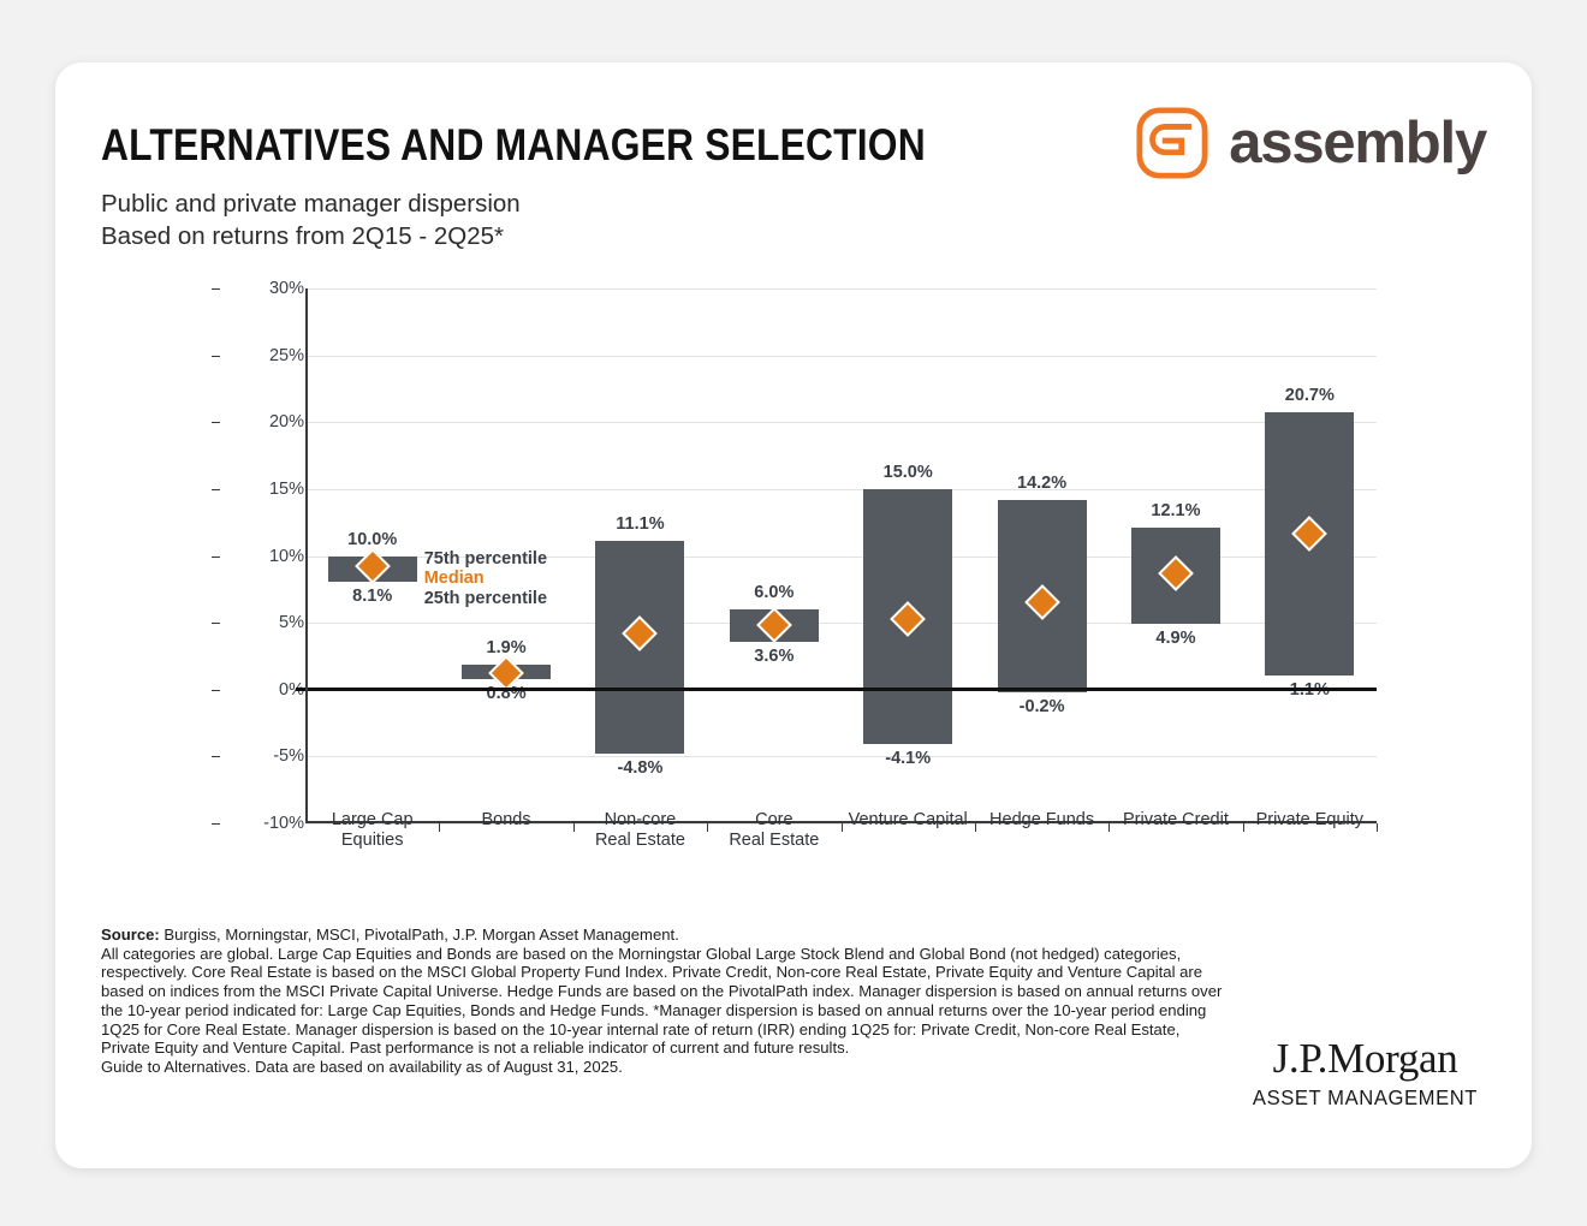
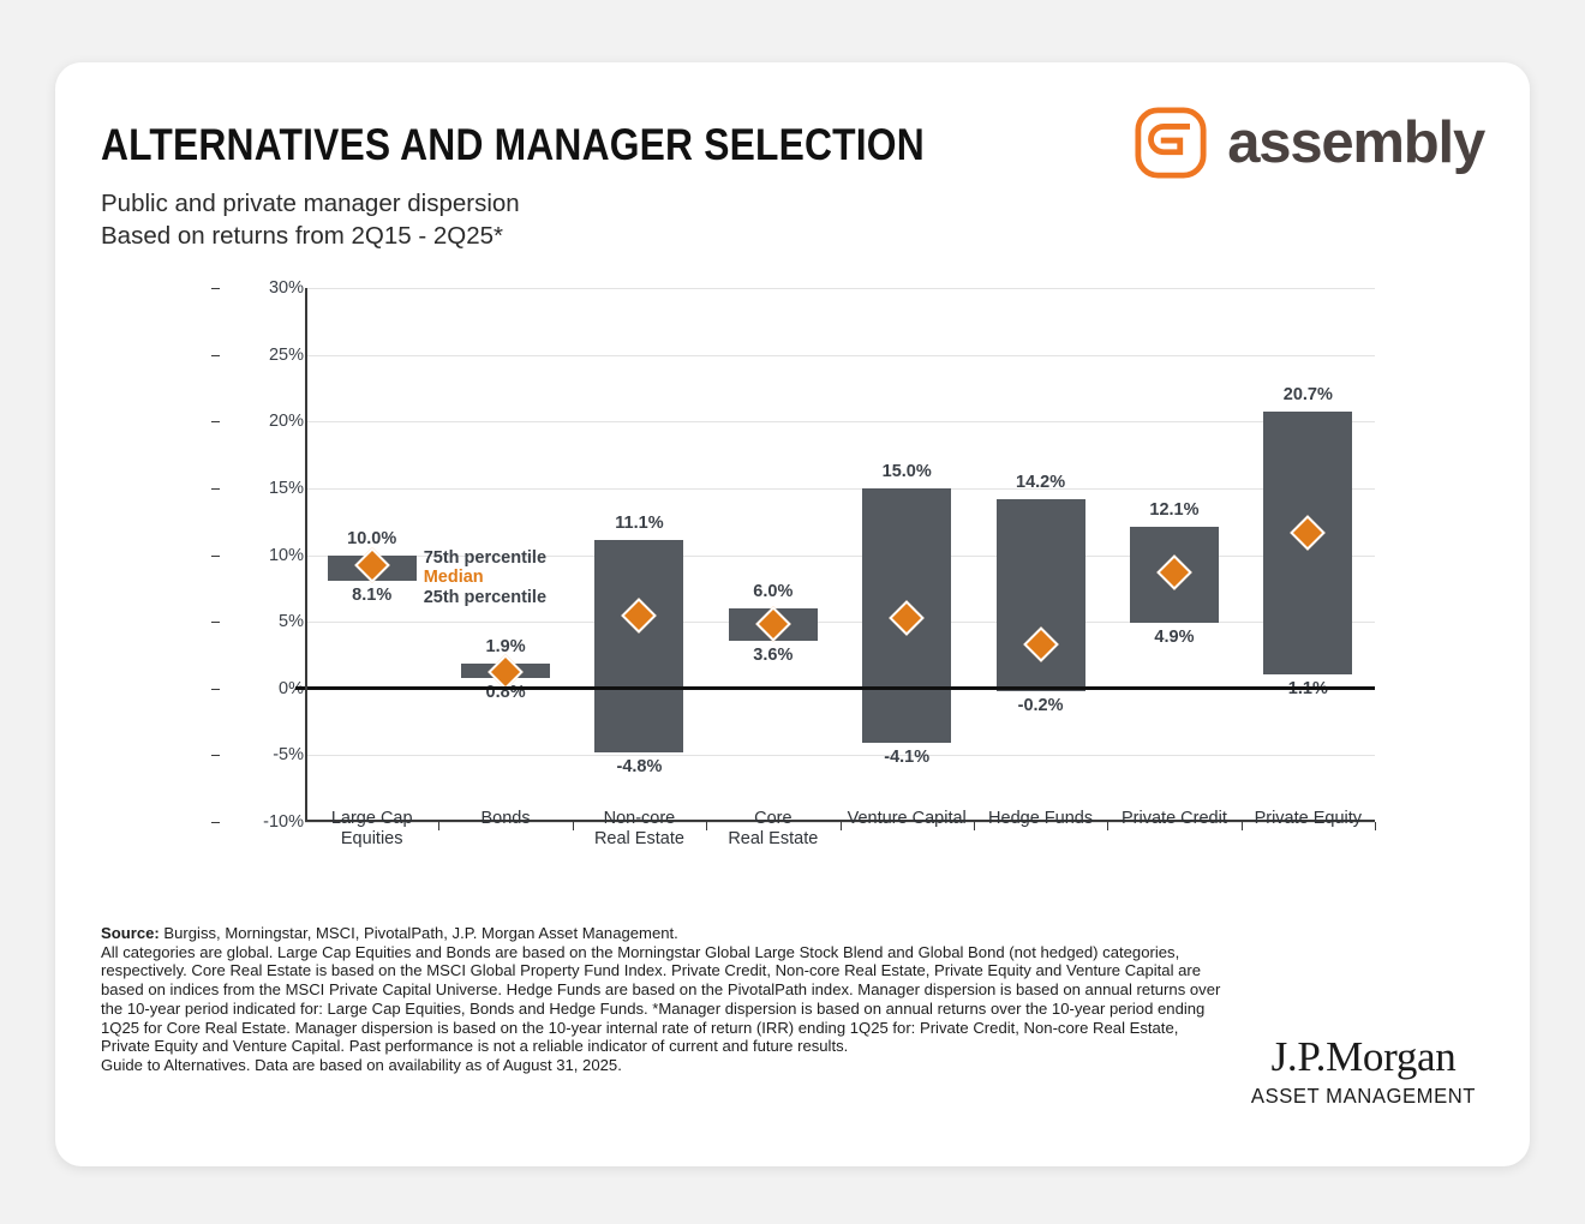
Median/Non-core Real Estate: 4.2% -> 5.5%
Median/Hedge Funds: 6.5% -> 3.3%
